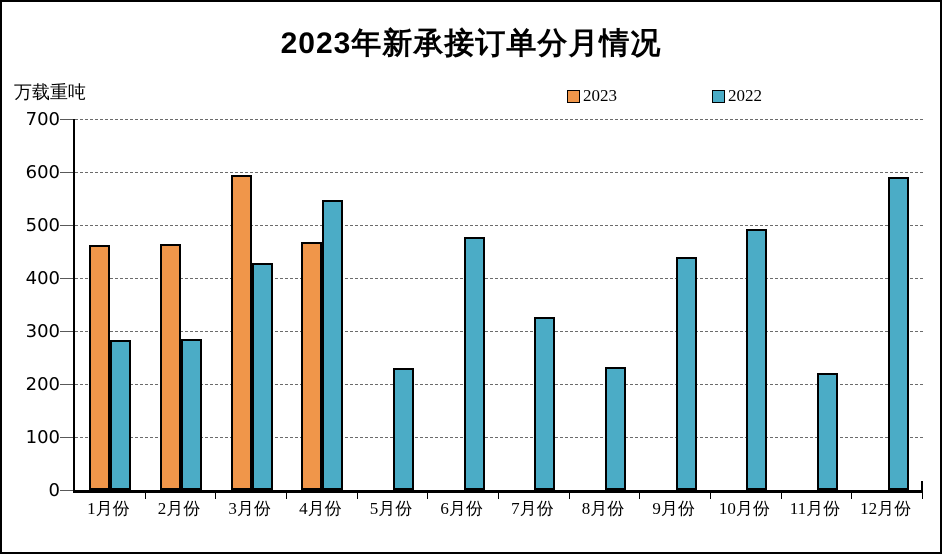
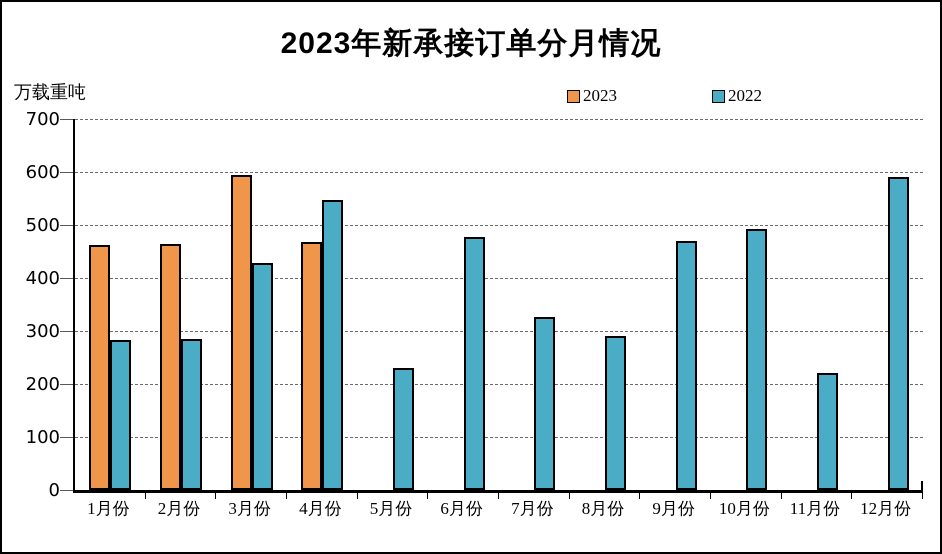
2022/8月份: 230 -> 290
2022/9月份: 440 -> 470
